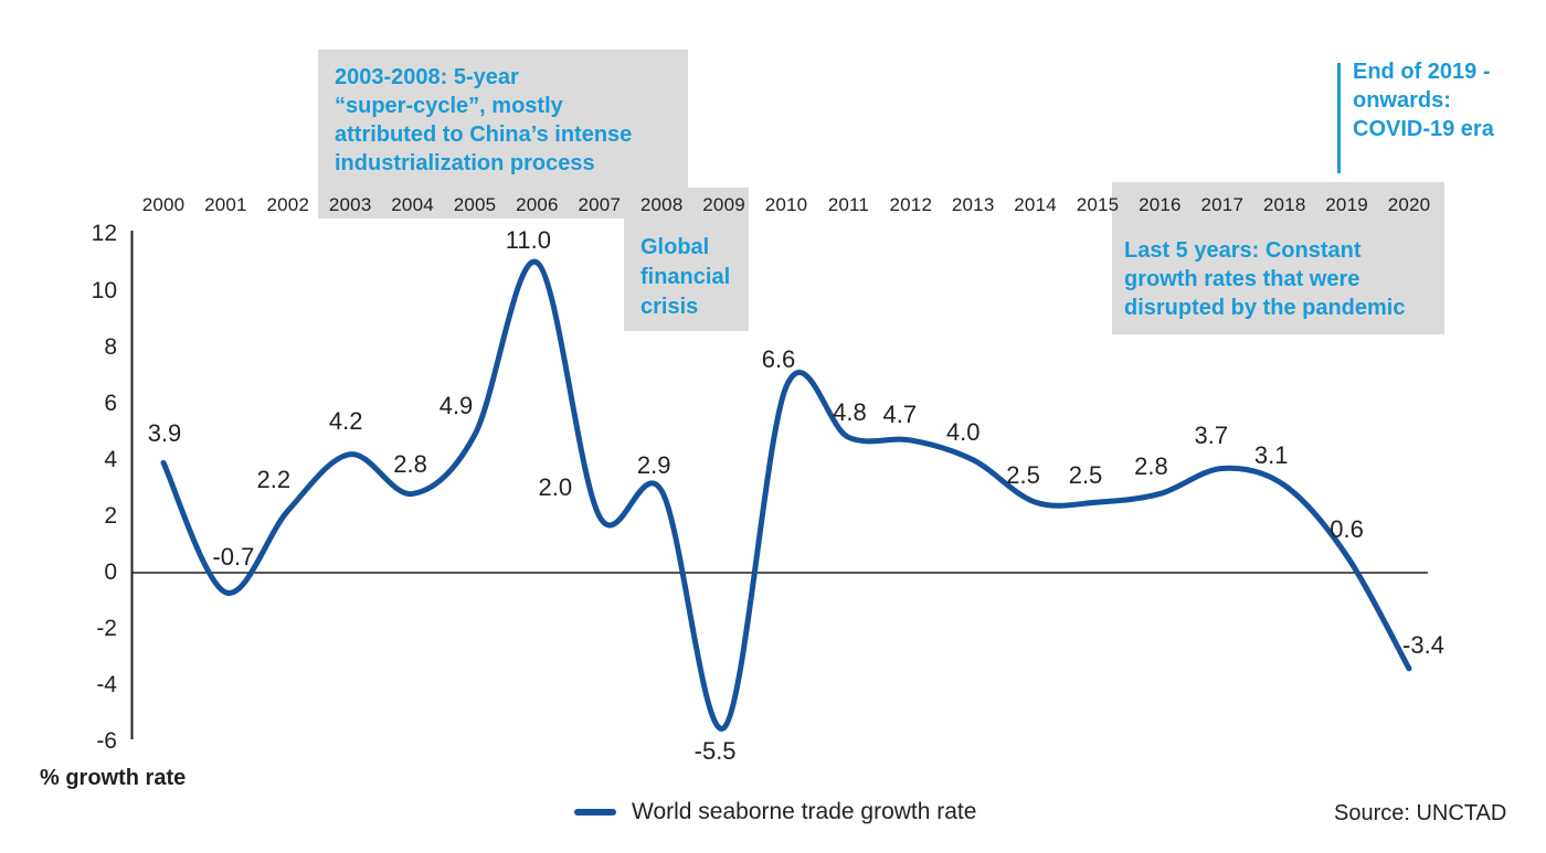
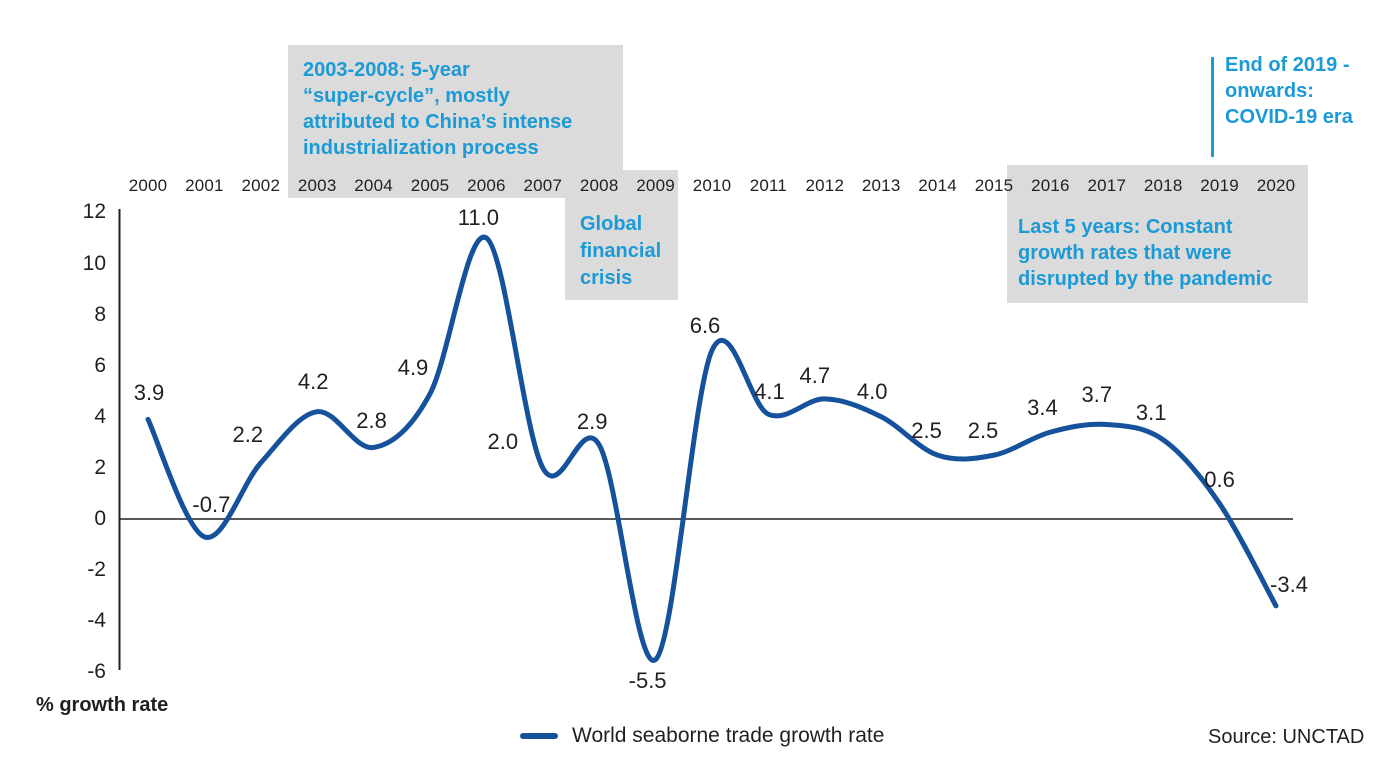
2011: 4.8 -> 4.1
2016: 2.8 -> 3.4
